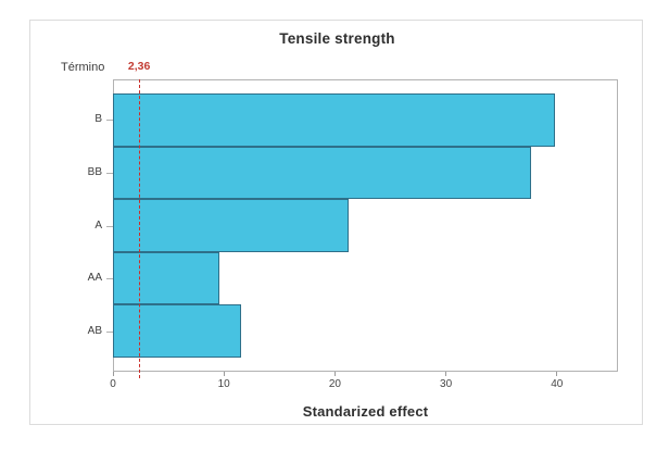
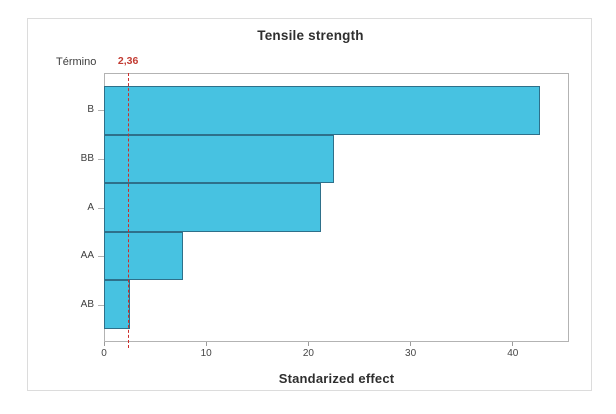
B: 39.8 -> 42.7
BB: 37.7 -> 22.5
AA: 9.6 -> 7.7
AB: 11.5 -> 2.5
